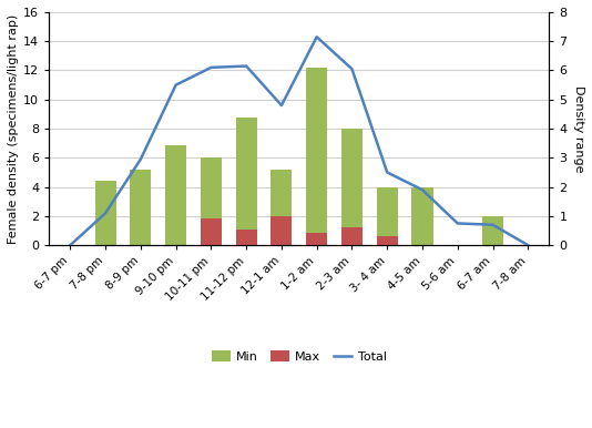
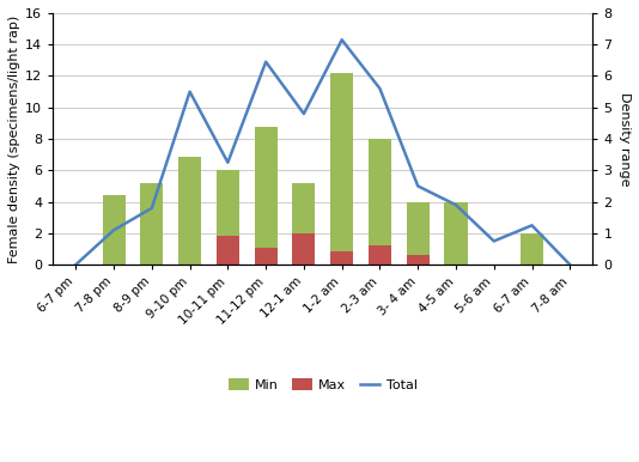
Total/8-9 pm: 2.95 -> 1.80
Total/10-11 pm: 6.10 -> 3.25
Total/11-12 pm: 6.15 -> 6.45
Total/2-3 am: 6.05 -> 5.60
Total/6-7 am: 0.70 -> 1.25
